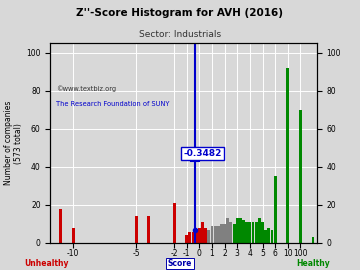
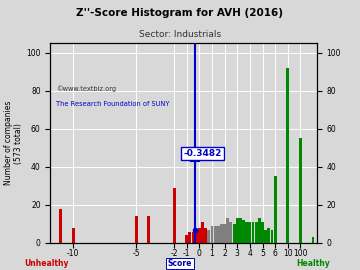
-2: 21 -> 29
100: 70 -> 55
